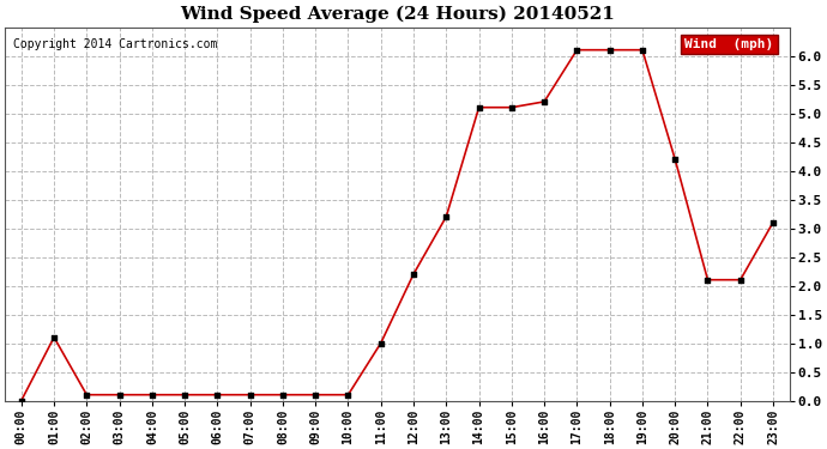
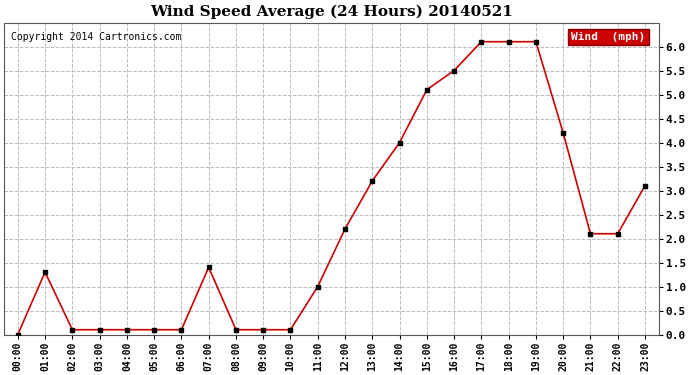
01:00: 1.1 -> 1.3
07:00: 0.1 -> 1.4
14:00: 5.1 -> 4.0
16:00: 5.2 -> 5.5
